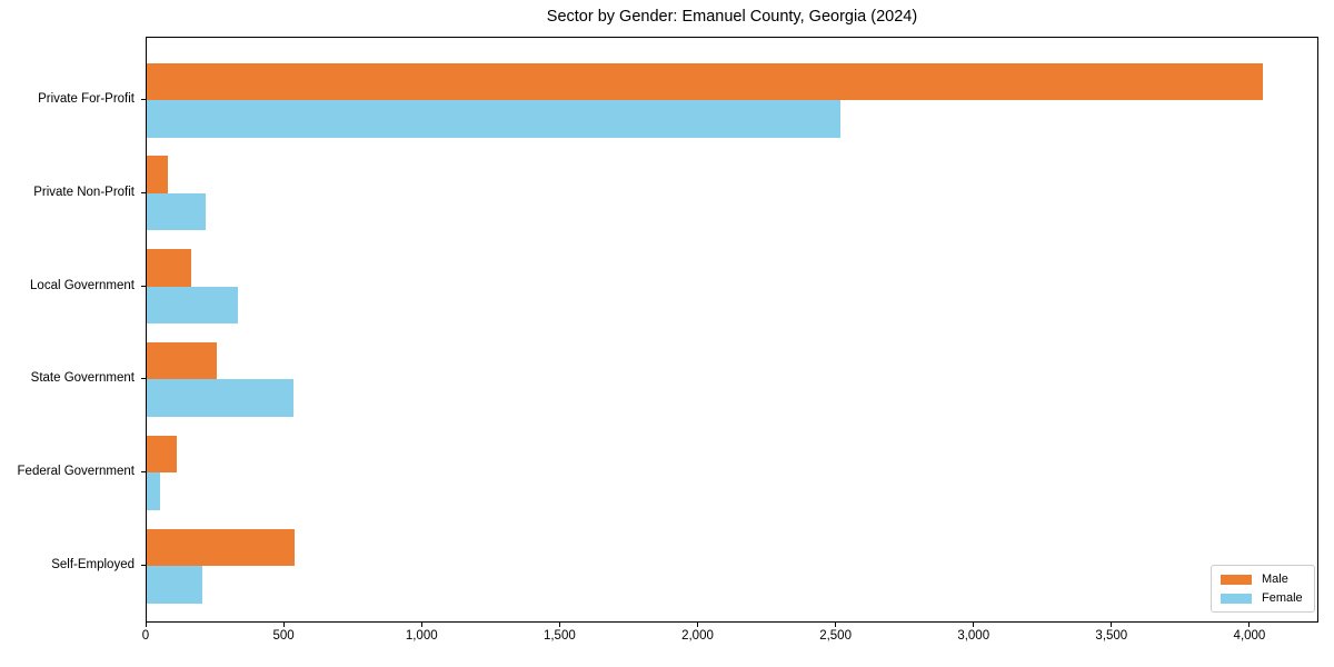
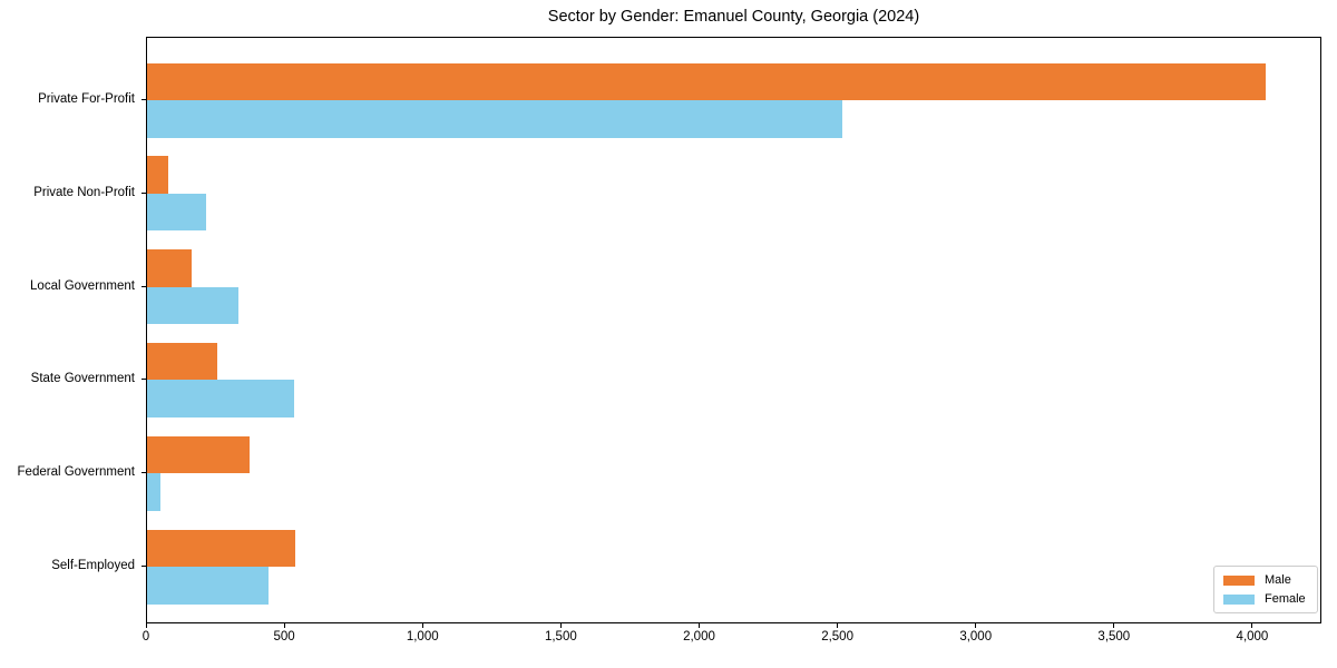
Male/Federal Government: 110 -> 370
Female/Self-Employed: 200 -> 440
